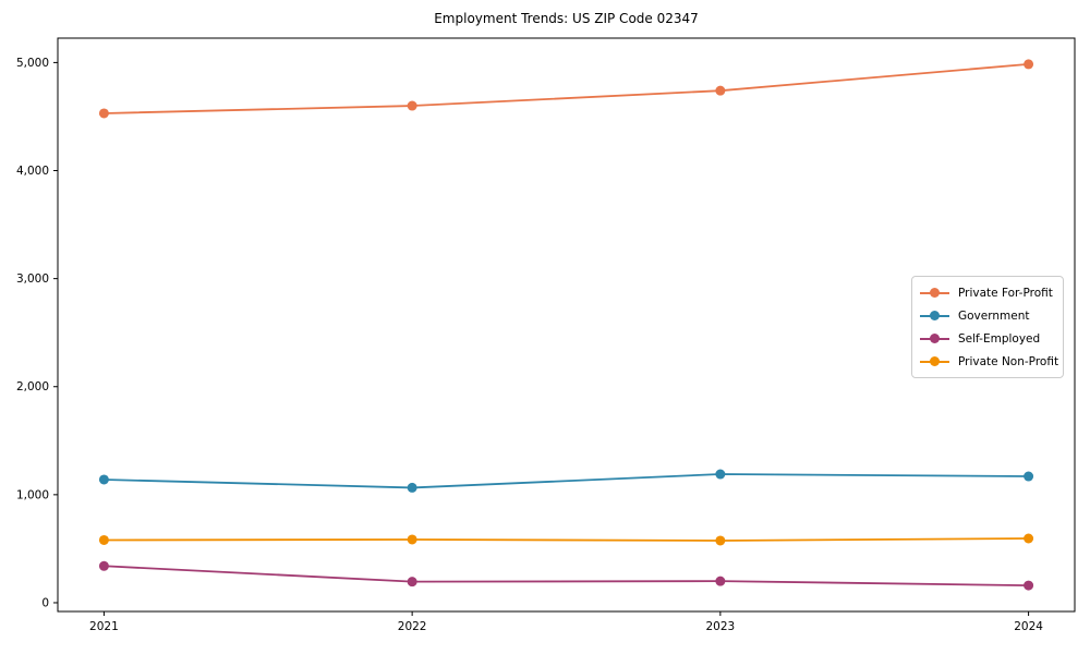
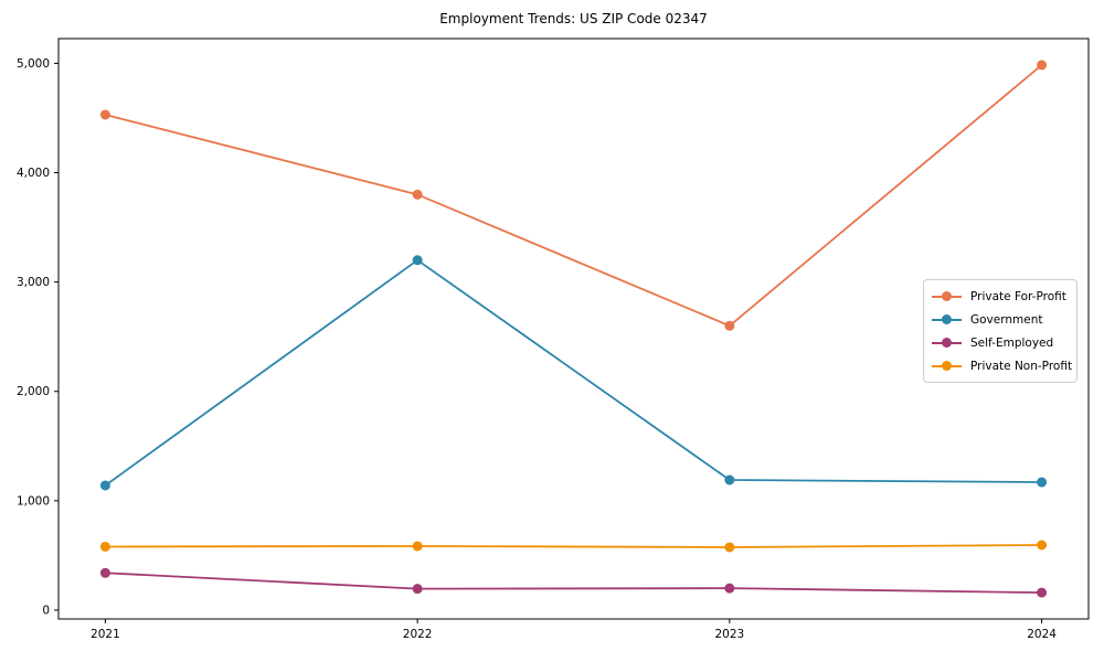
Private For-Profit/2022: 4600 -> 3800
Government/2022: 1100 -> 3200
Private For-Profit/2023: 4700 -> 2600
